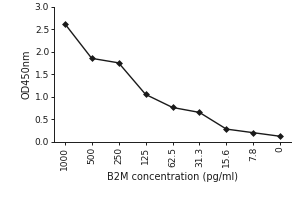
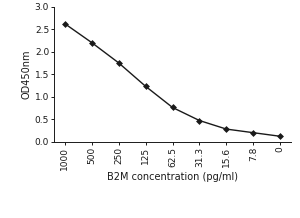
500: 1.85 -> 2.20
125: 1.05 -> 1.23
31.3: 0.65 -> 0.47
